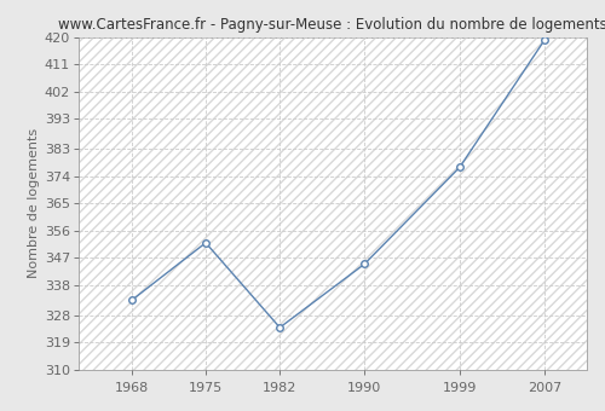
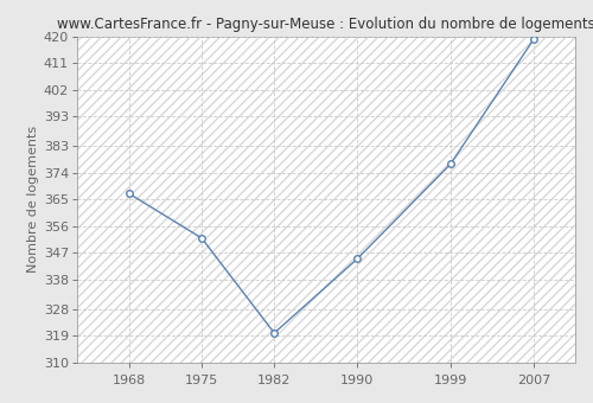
1968: 333 -> 367
1982: 324 -> 320
